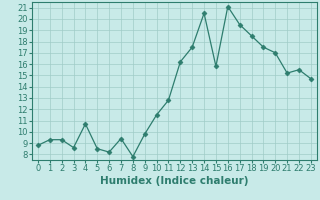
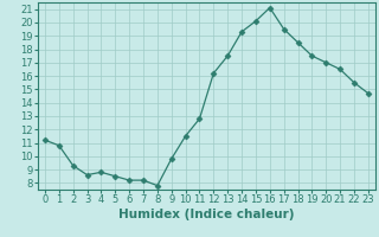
0: 8.8 -> 11.2
1: 9.3 -> 10.8
4: 10.7 -> 8.8
7: 9.4 -> 8.2
14: 20.5 -> 19.3
15: 15.8 -> 20.1
21: 15.2 -> 16.5
